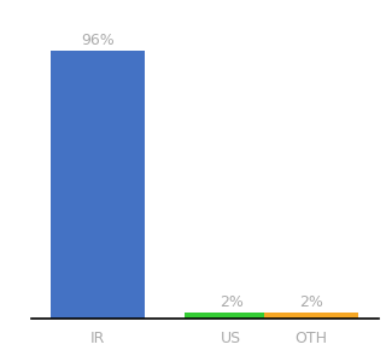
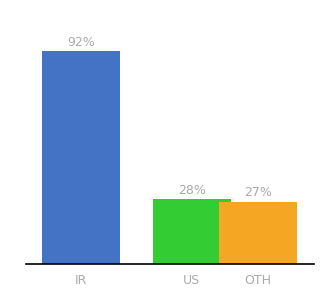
IR: 96% -> 92%
US: 2% -> 28%
OTH: 2% -> 27%
